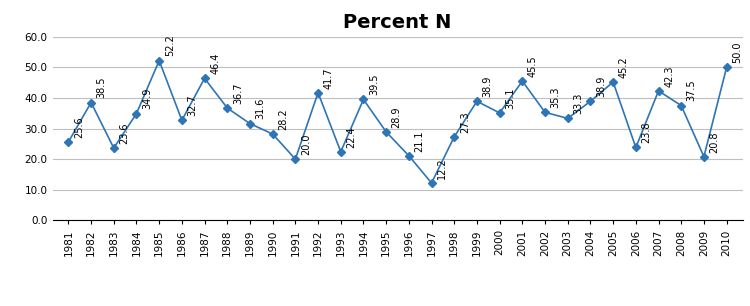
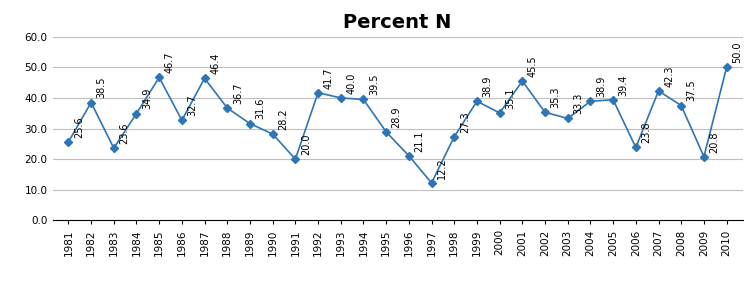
1985: 52.2 -> 46.7
1993: 22.4 -> 40.0
2005: 45.2 -> 39.4
